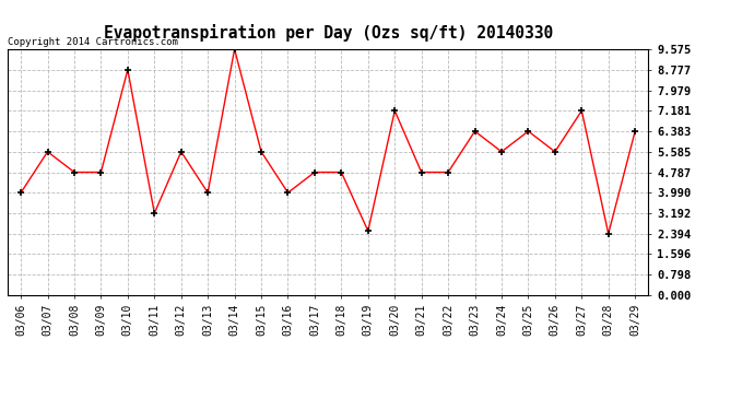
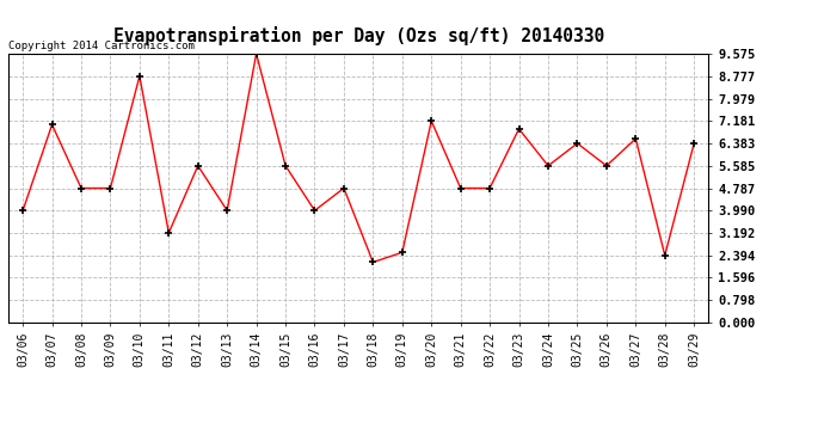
03/07: 5.58 -> 7.05
03/18: 4.79 -> 2.15
03/23: 6.38 -> 6.90
03/27: 7.18 -> 6.55
